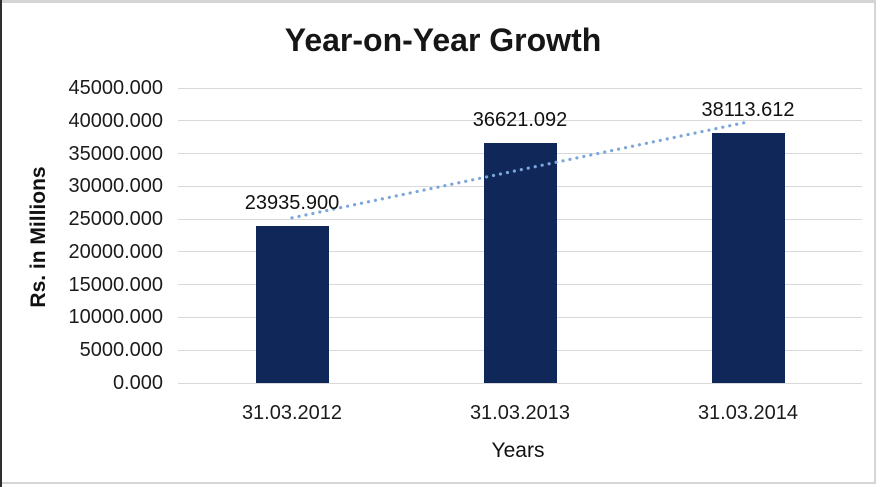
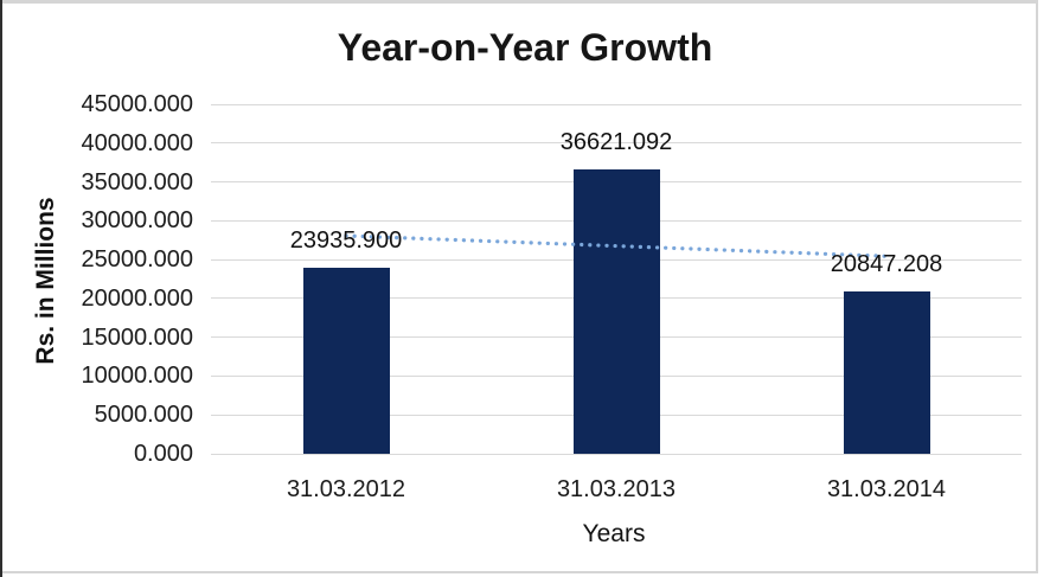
31.03.2014: 38113.612 -> 20847.208
